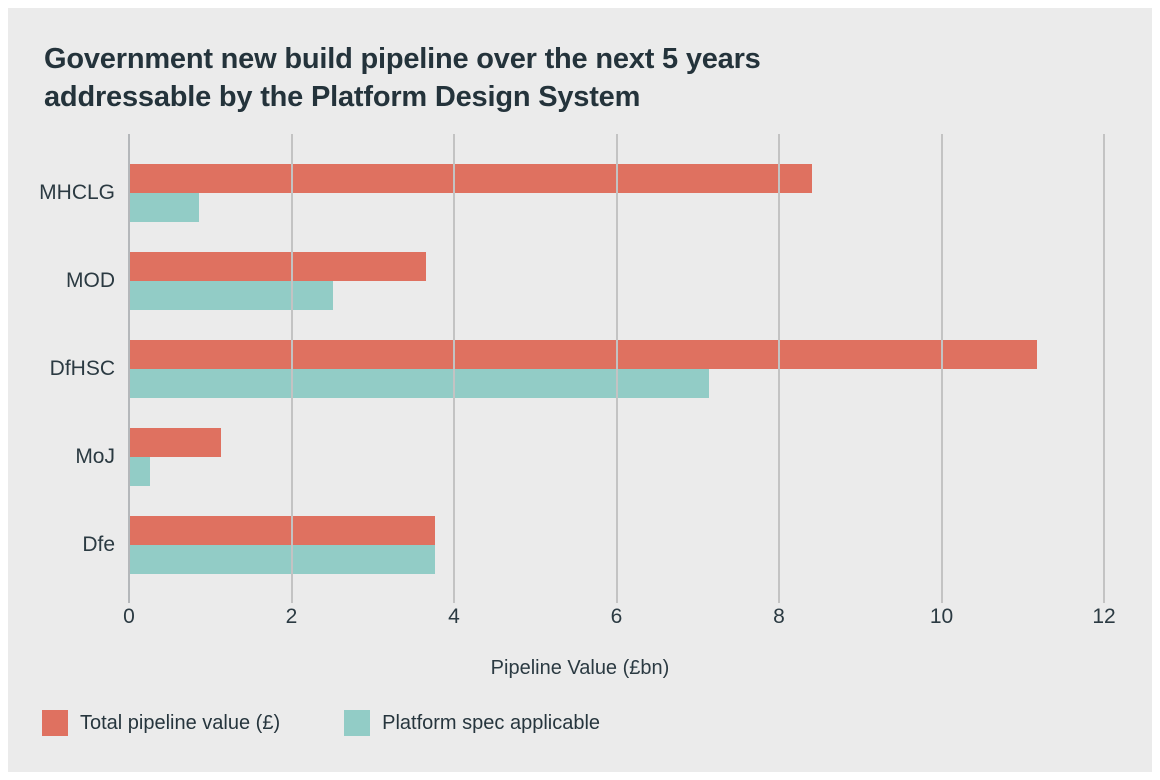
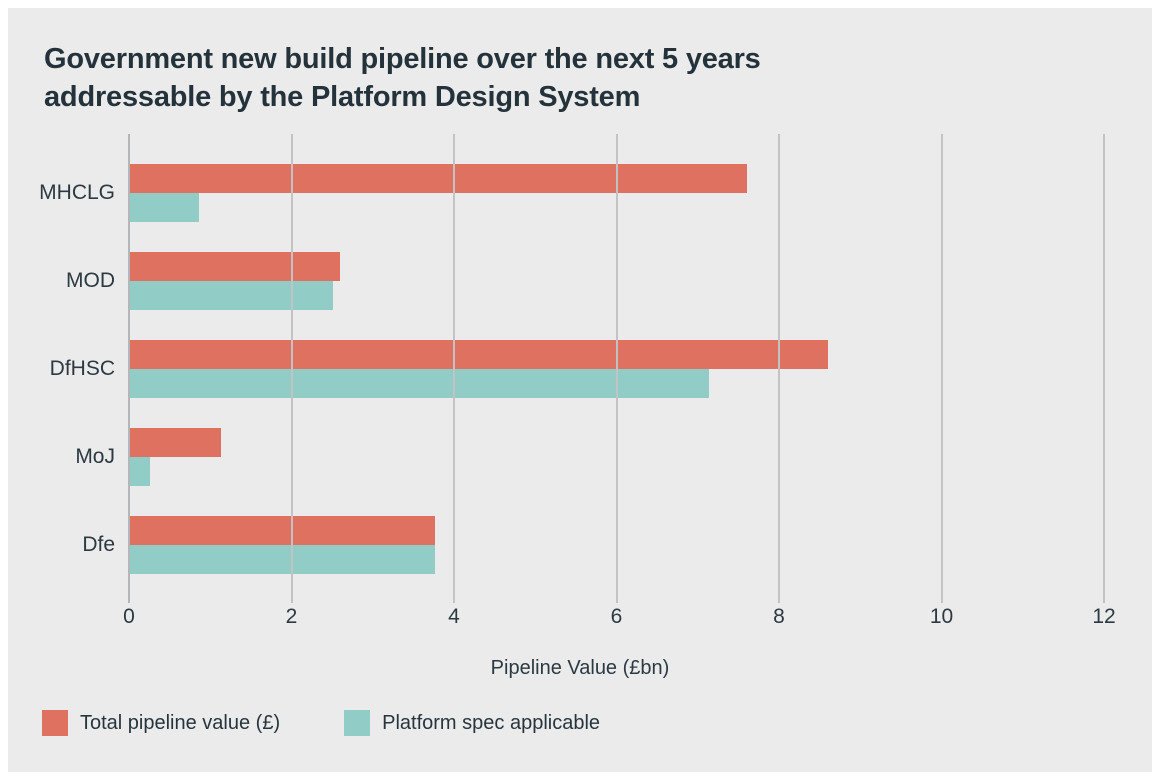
Total pipeline value (£)/MHCLG: 8.4 -> 7.6
Total pipeline value (£)/MOD: 3.7 -> 2.6
Total pipeline value (£)/DfHSC: 11.2 -> 8.6
